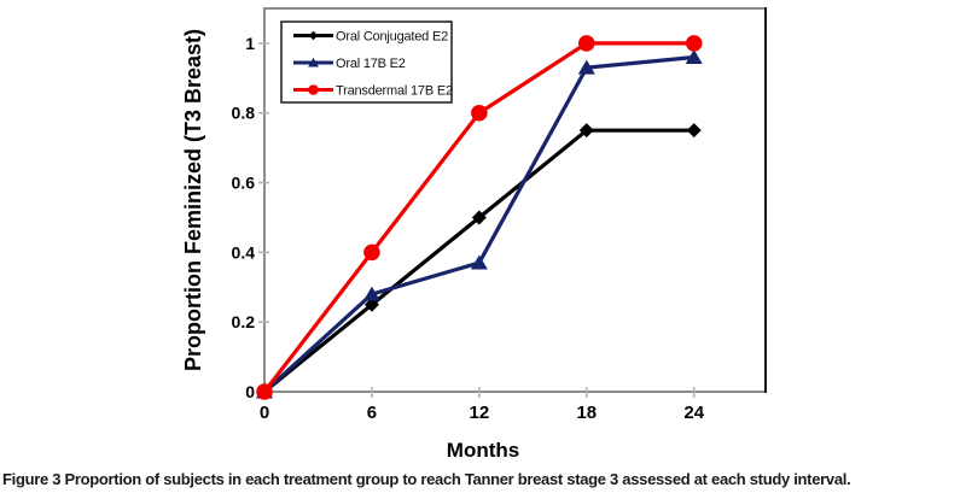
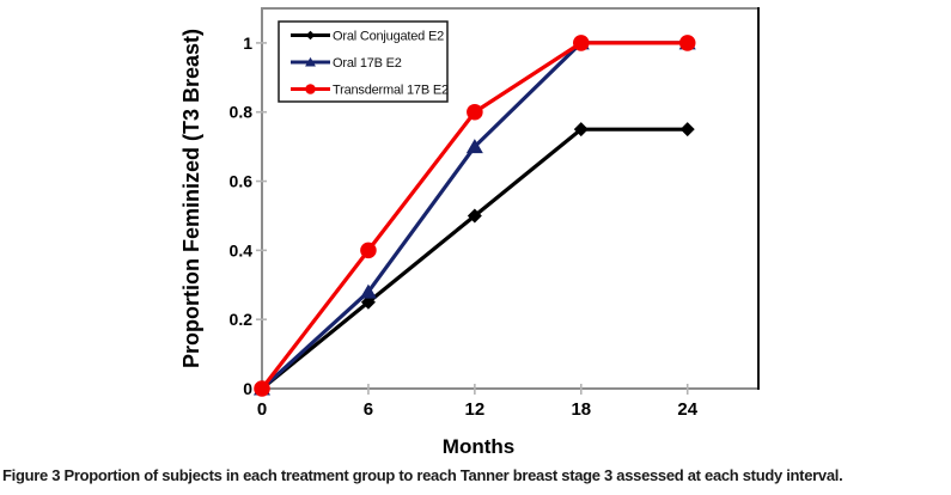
Oral 17B E2/12: 0.37 -> 0.70
Oral 17B E2/18: 0.93 -> 1.00
Oral 17B E2/24: 0.96 -> 1.00
